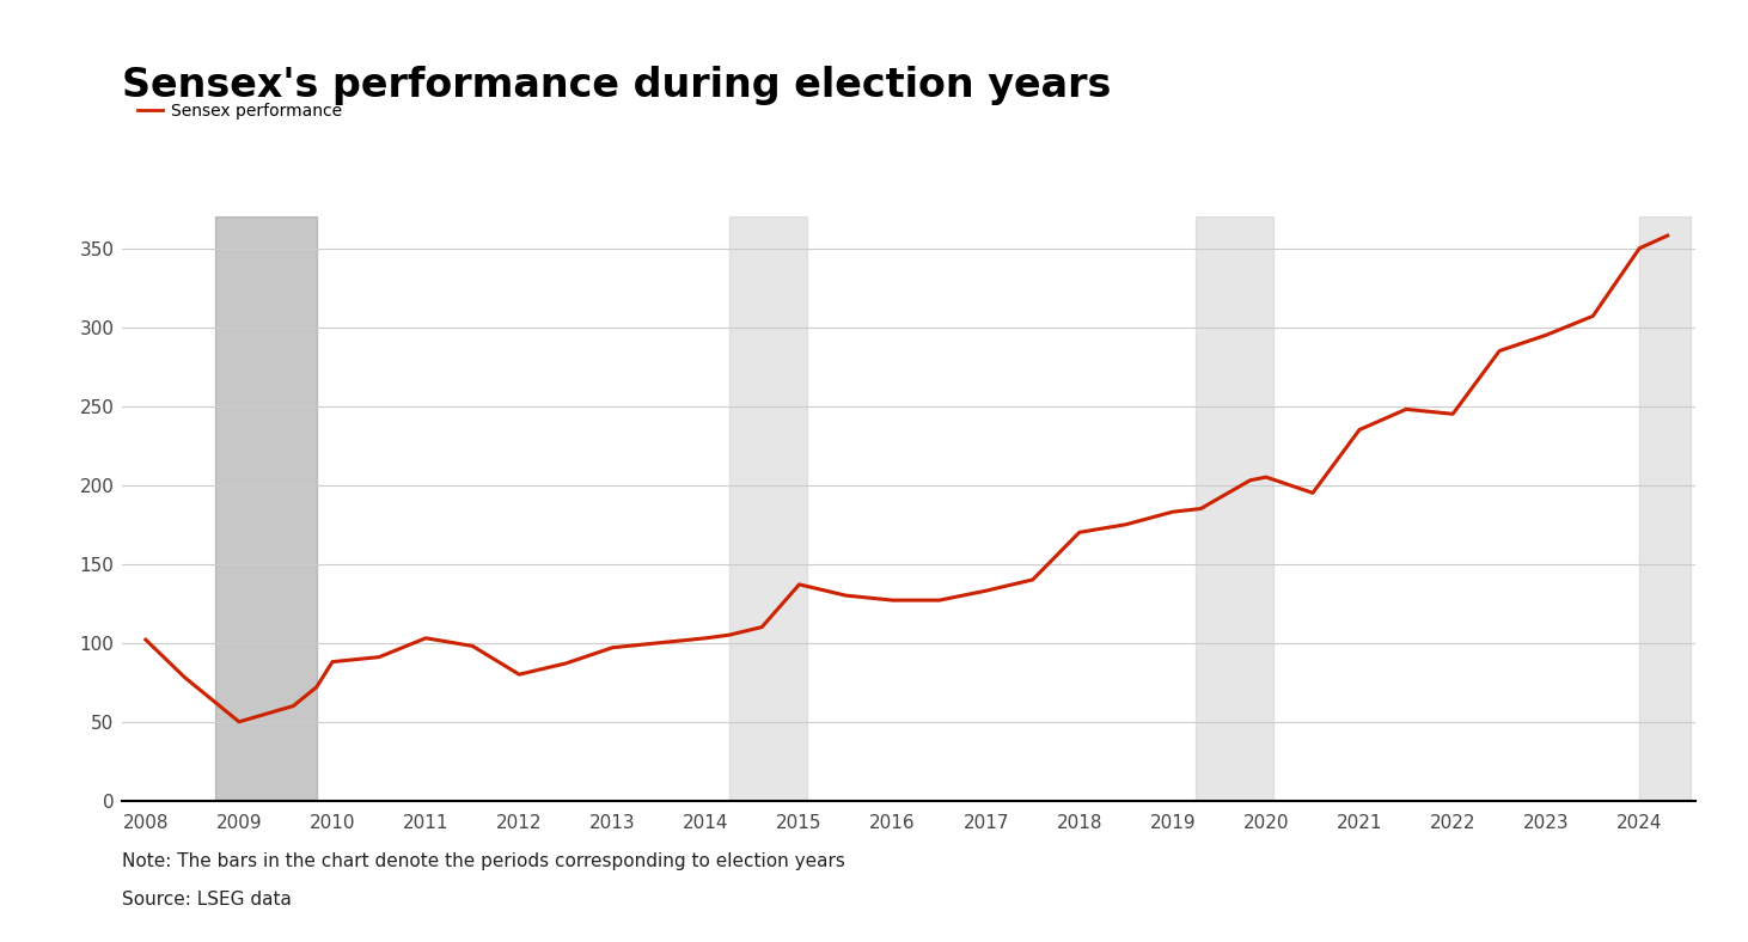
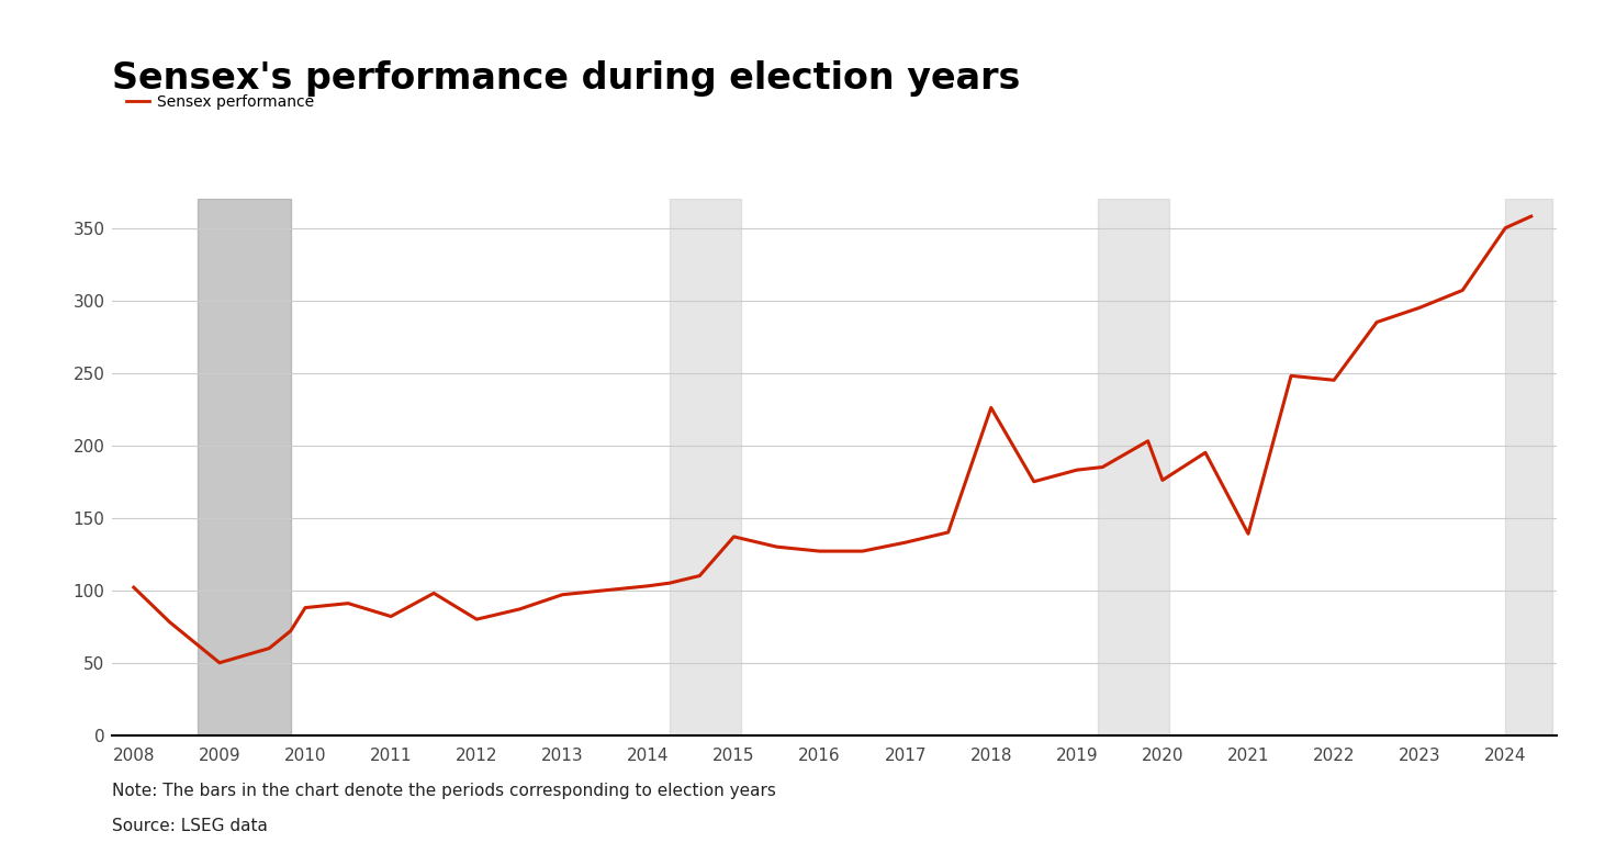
2011: 103 -> 82
2018: 170 -> 226
2020: 205 -> 176
2021: 235 -> 139
